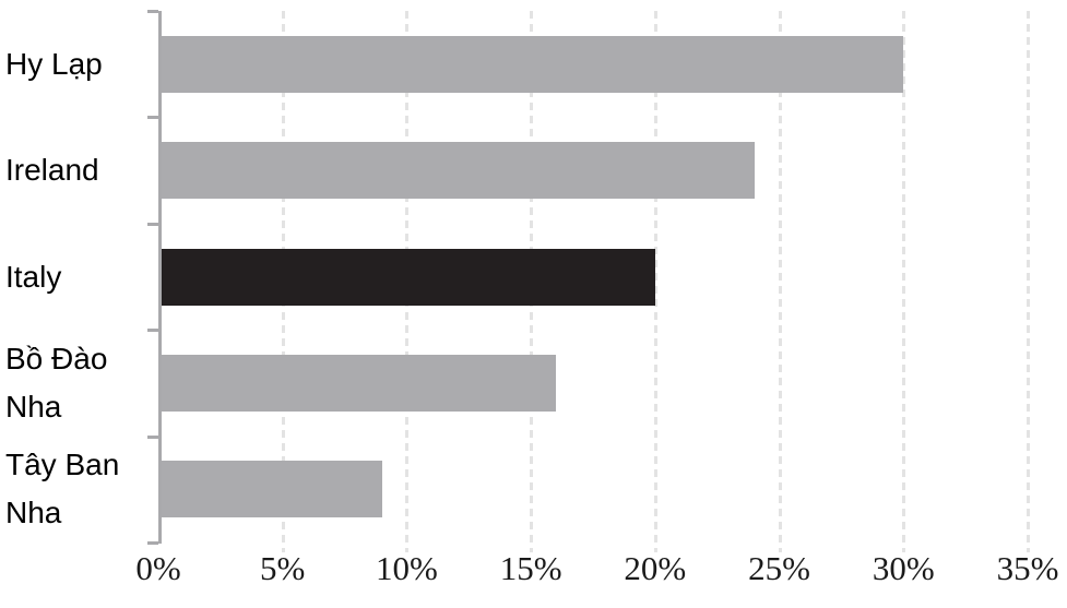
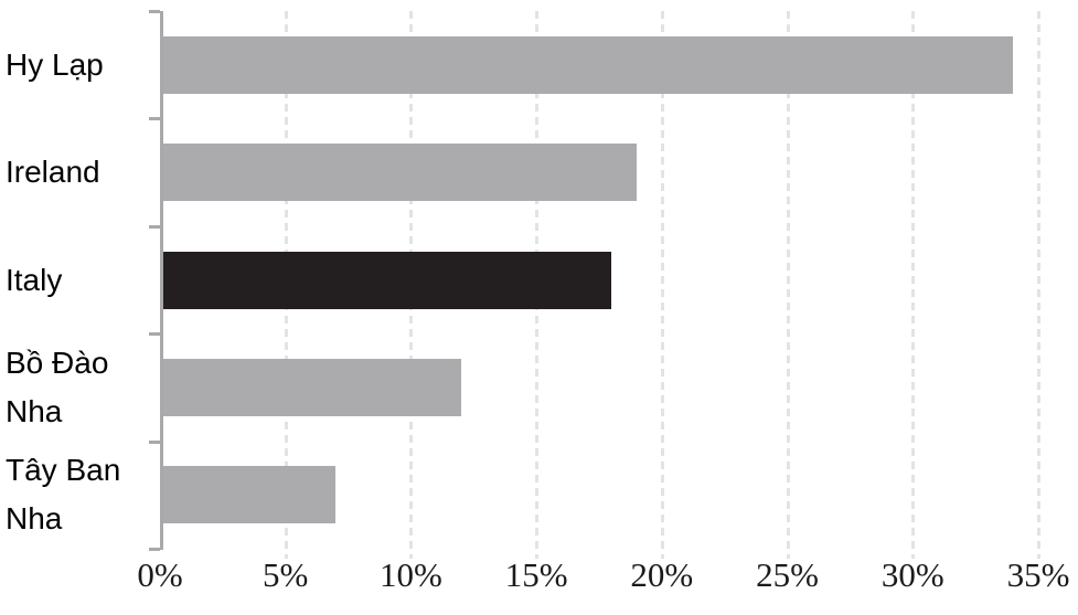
Hy Lạp: 30% -> 34%
Ireland: 24% -> 19%
Italy: 20% -> 18%
Bồ Đào Nha: 16% -> 12%
Tây Ban Nha: 9% -> 7%
